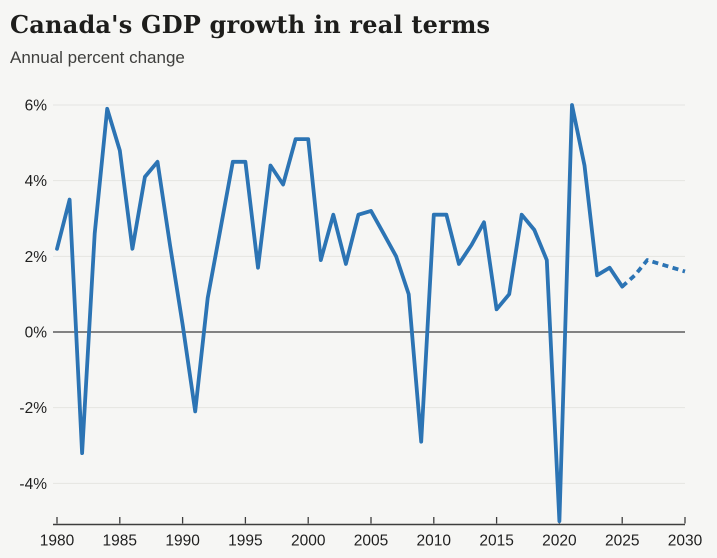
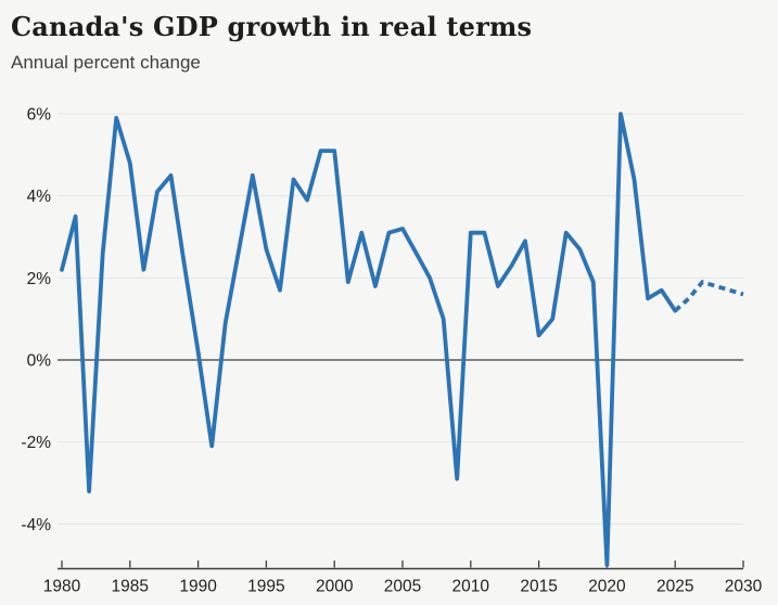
1995: 4.5% -> 2.7%
